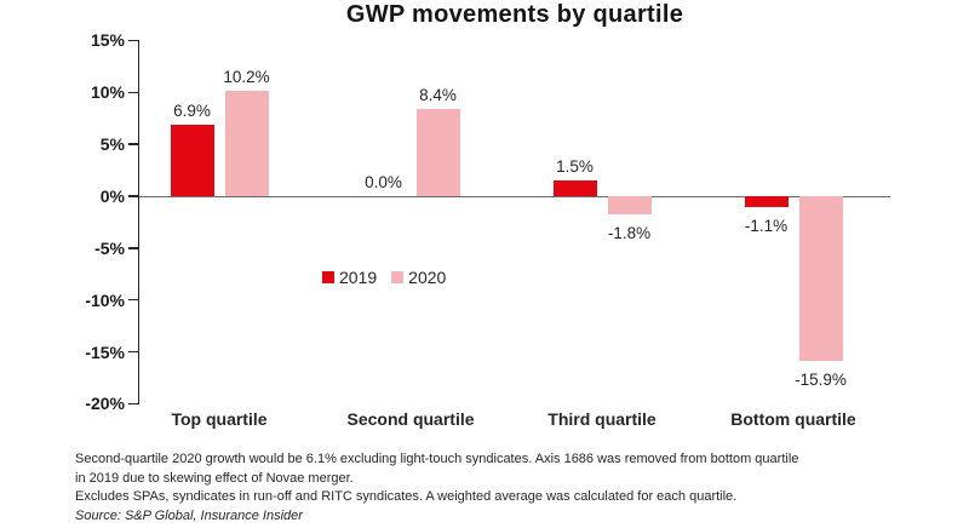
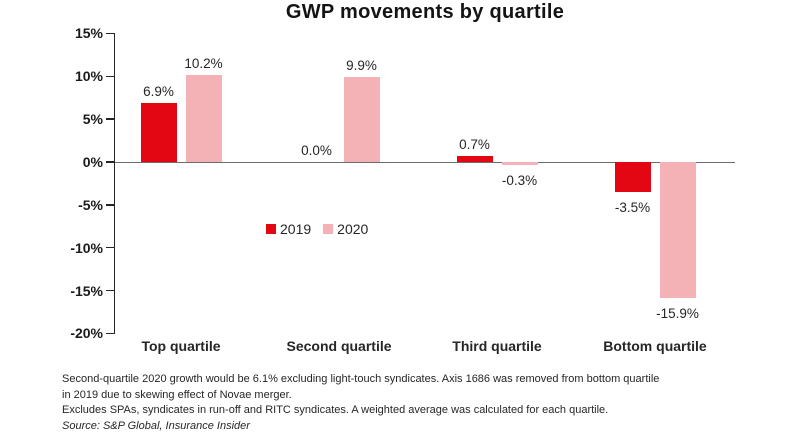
2020/Second quartile: 8.4% -> 9.9%
2019/Third quartile: 1.5% -> 0.7%
2020/Third quartile: -1.8% -> -0.3%
2019/Bottom quartile: -1.1% -> -3.5%
